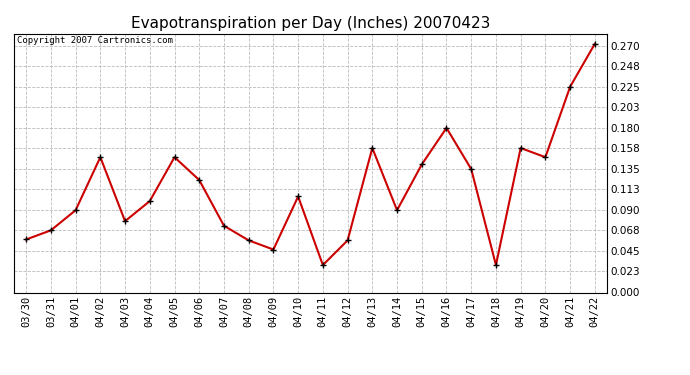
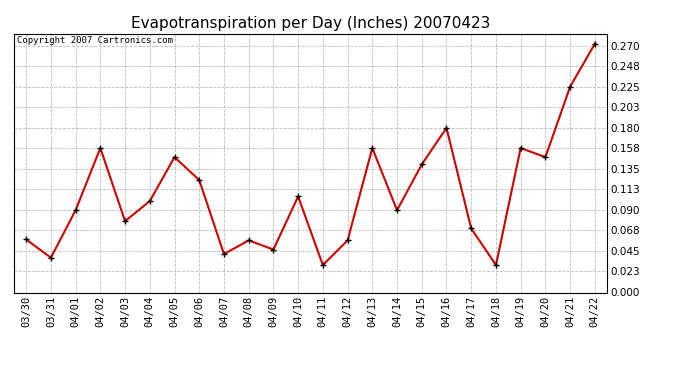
03/31: 0.068 -> 0.038
04/02: 0.148 -> 0.158
04/07: 0.073 -> 0.042
04/17: 0.135 -> 0.070
